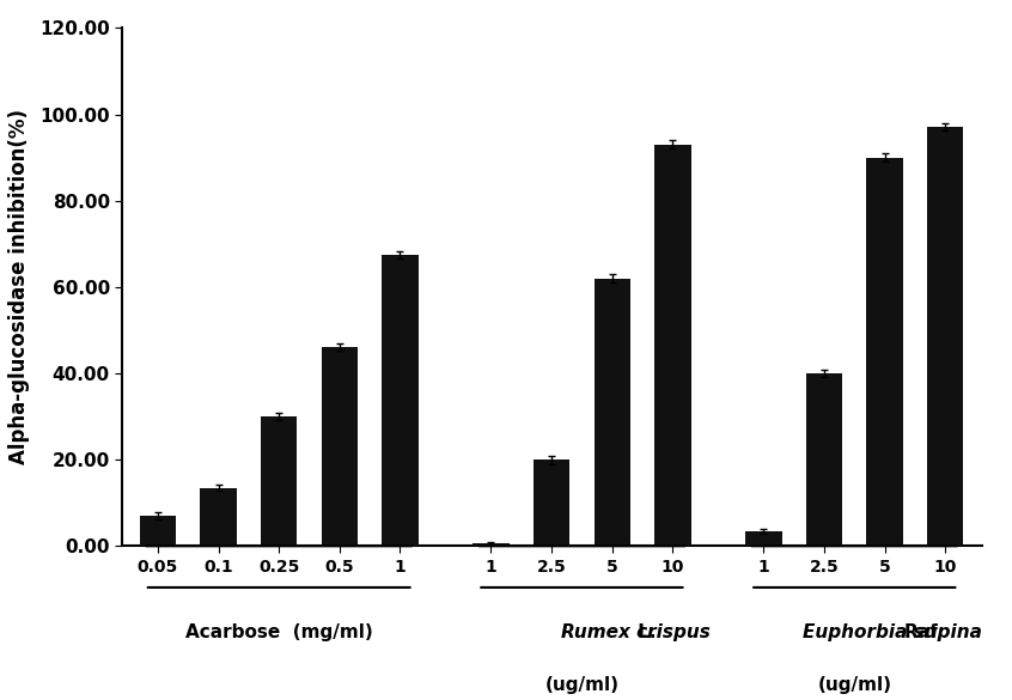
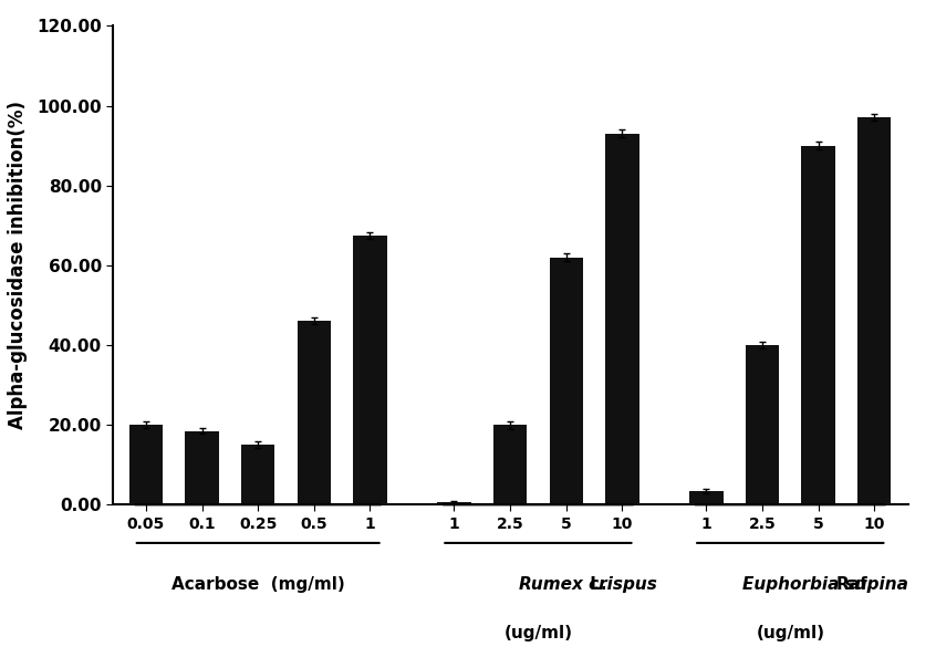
0.05: 7.0 -> 20.0
0.1: 13.5 -> 18.5
0.25: 30.0 -> 15.0
